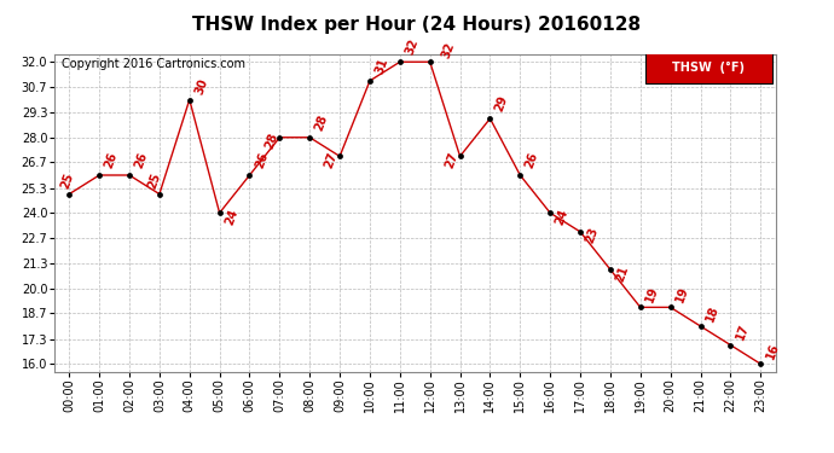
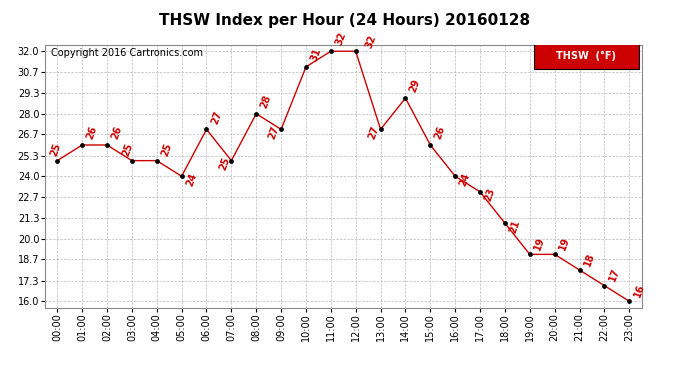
04:00: 30 -> 25
06:00: 26 -> 27
07:00: 28 -> 25
